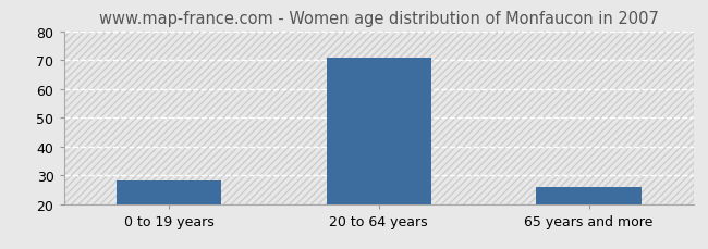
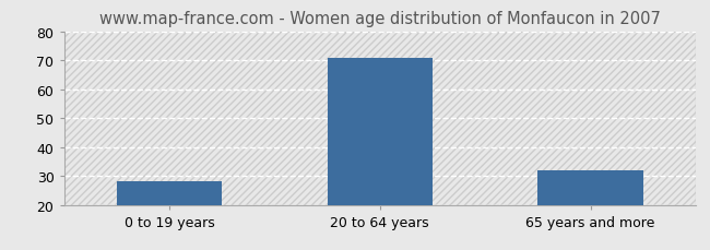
65 years and more: 26 -> 32
